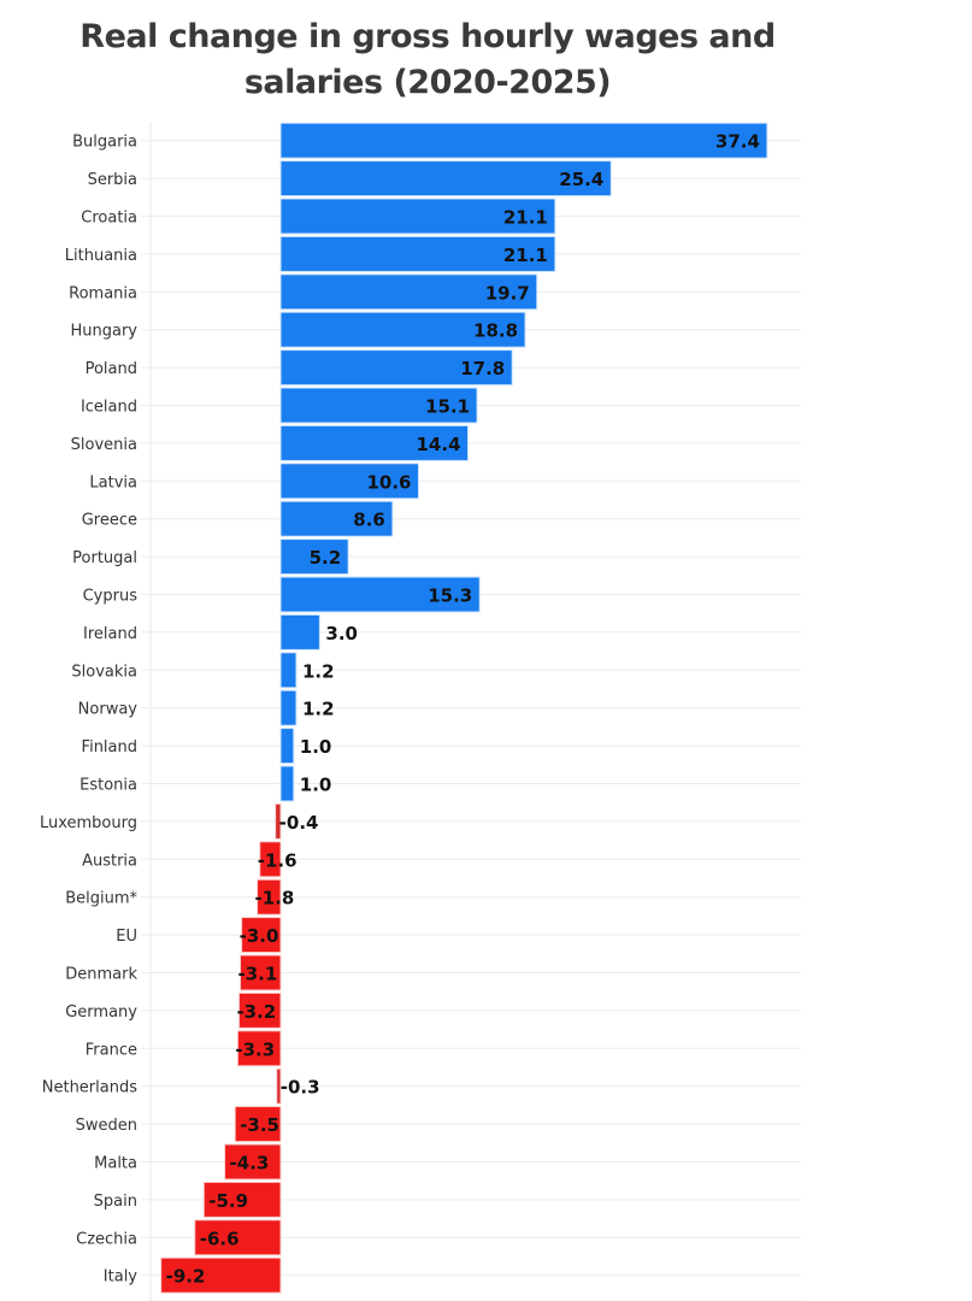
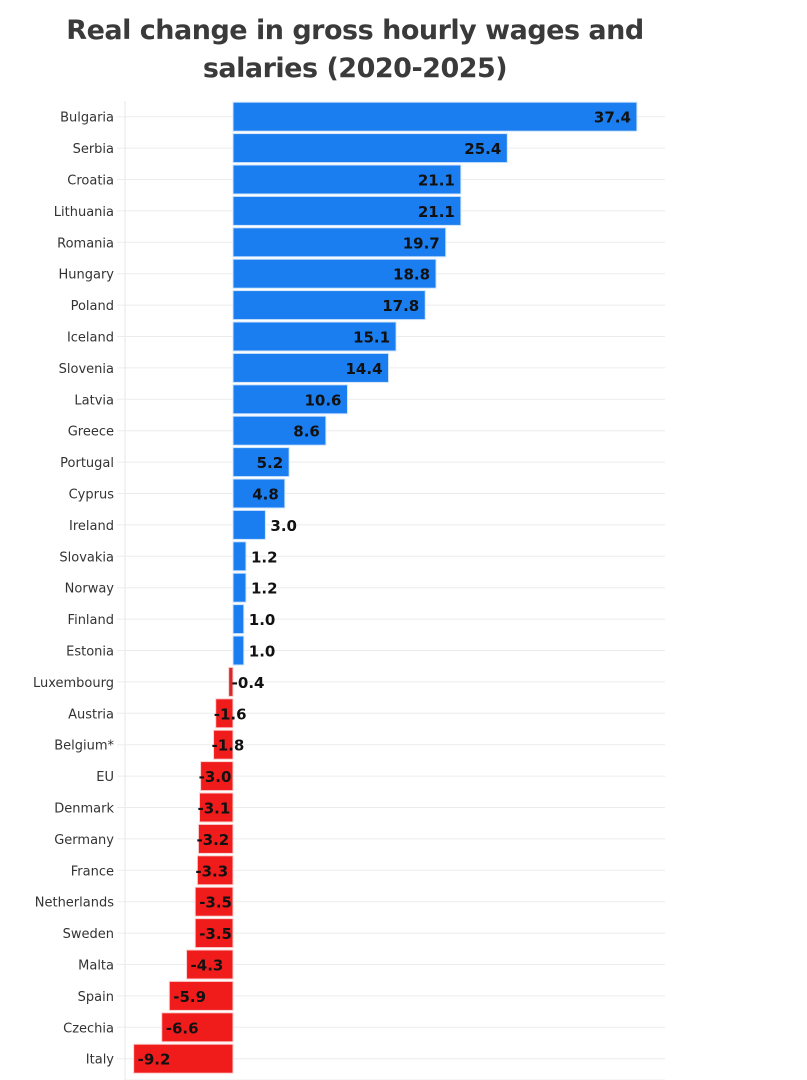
Cyprus: 15.3 -> 4.8
Netherlands: -0.3 -> -3.5
